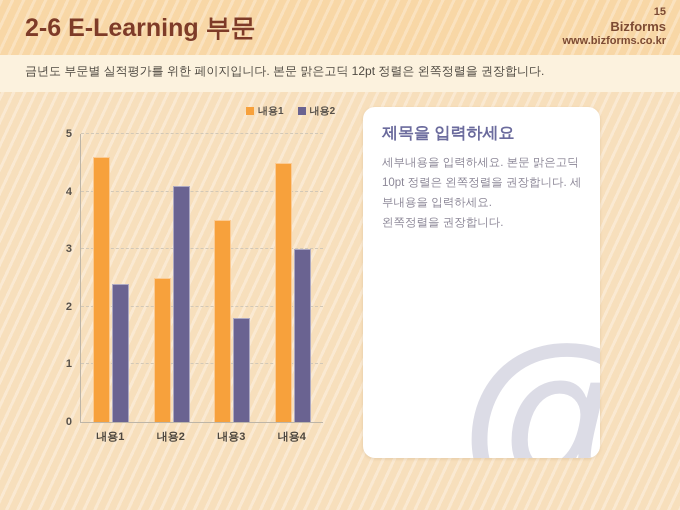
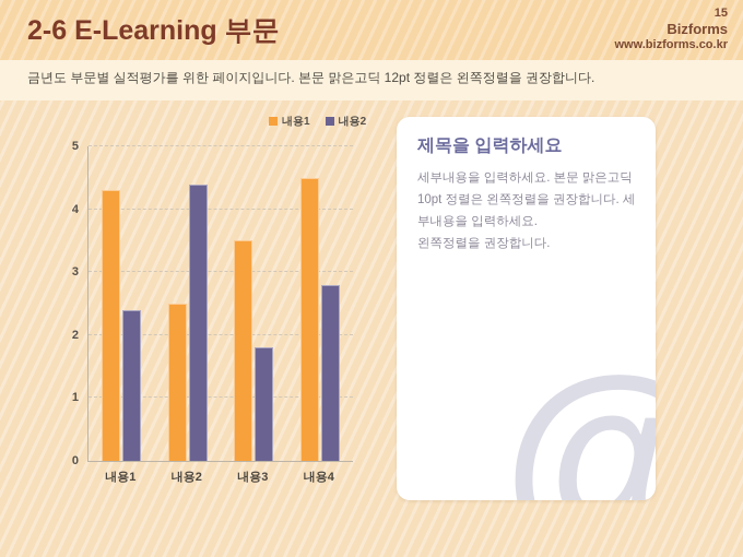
내용1/내용1: 4.6 -> 4.3
내용2/내용2: 4.1 -> 4.4
내용2/내용4: 3.0 -> 2.8
